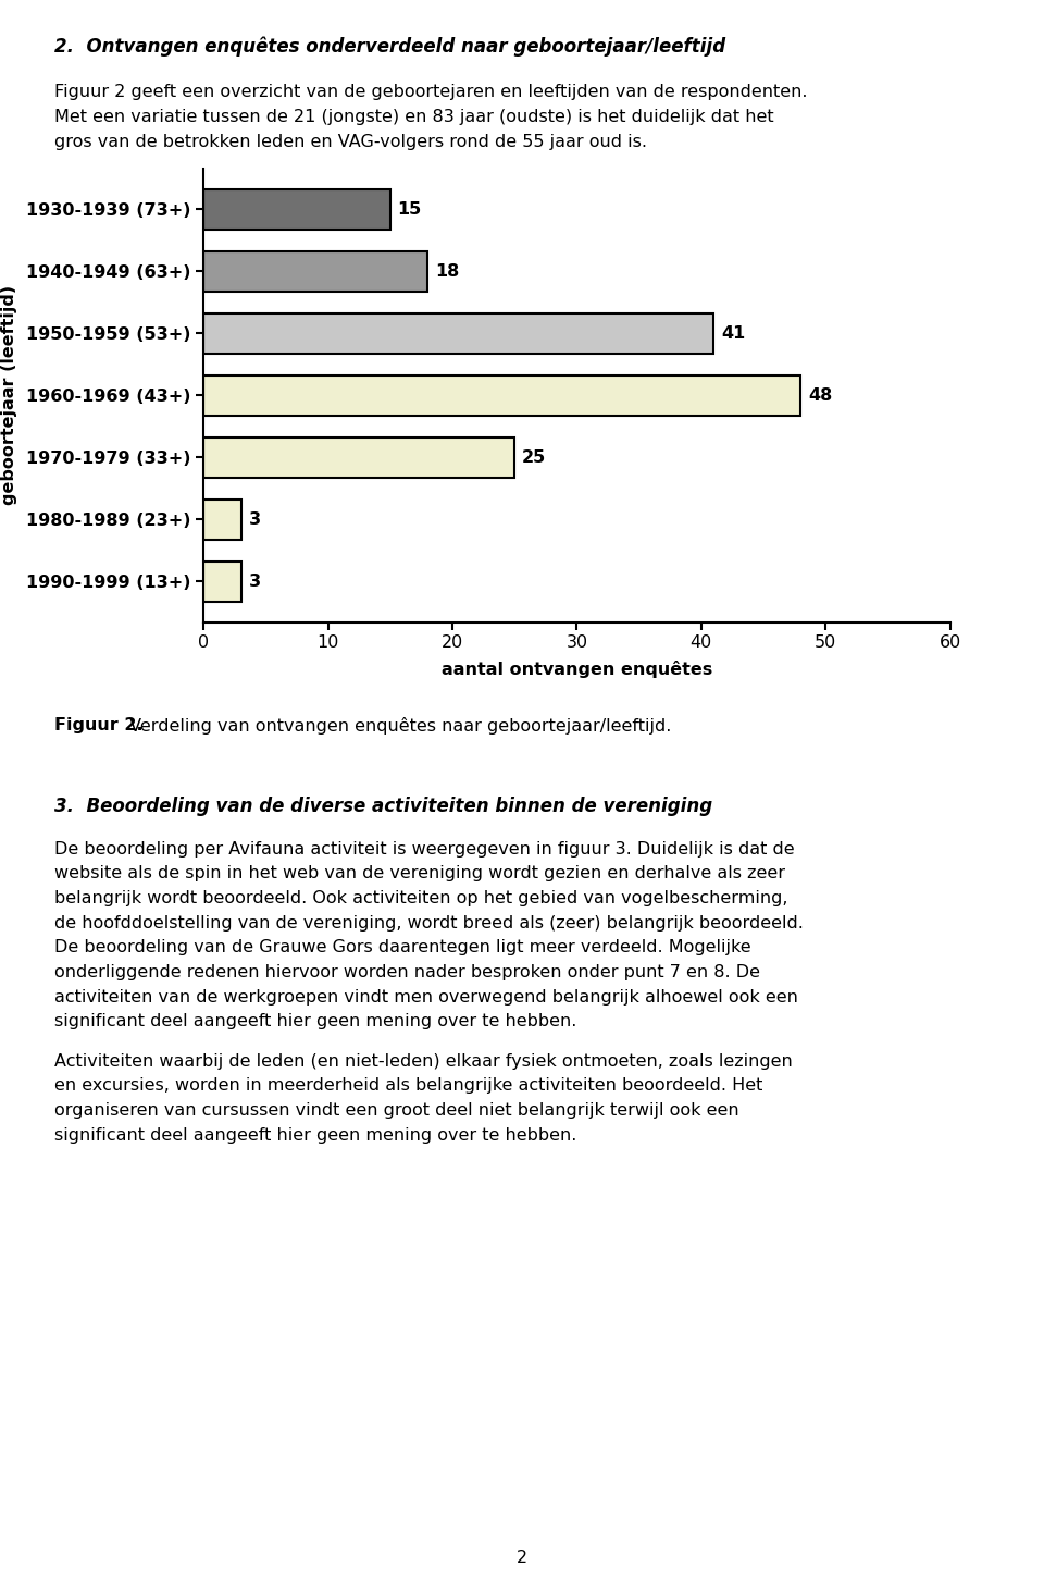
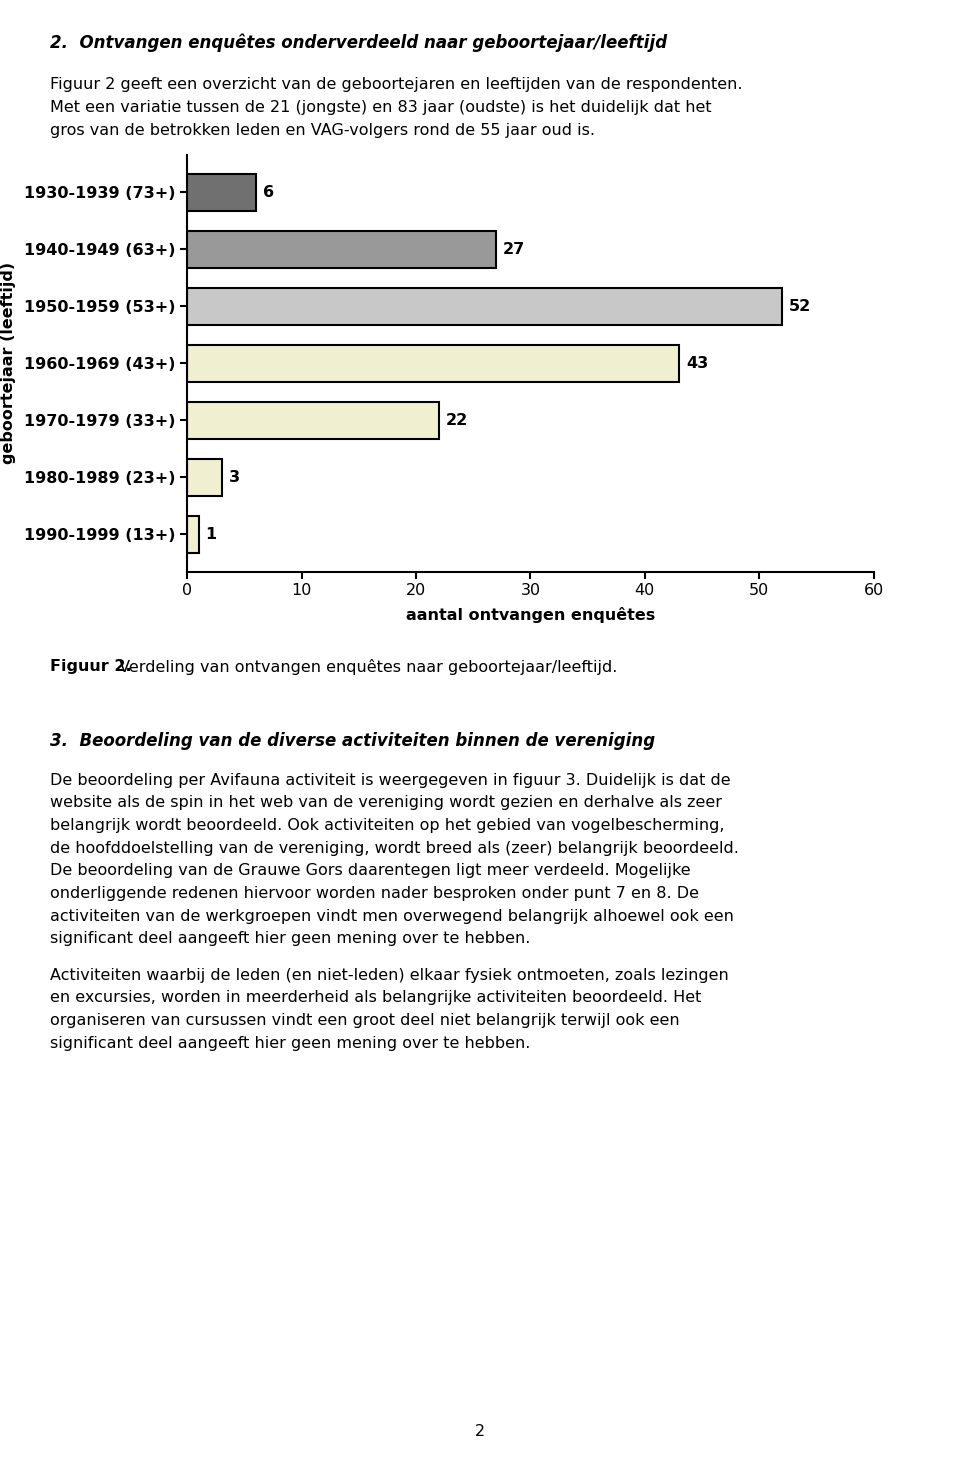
1930-1939 (73+): 15 -> 6
1940-1949 (63+): 18 -> 27
1950-1959 (53+): 41 -> 52
1960-1969 (43+): 48 -> 43
1970-1979 (33+): 25 -> 22
1990-1999 (13+): 3 -> 1
